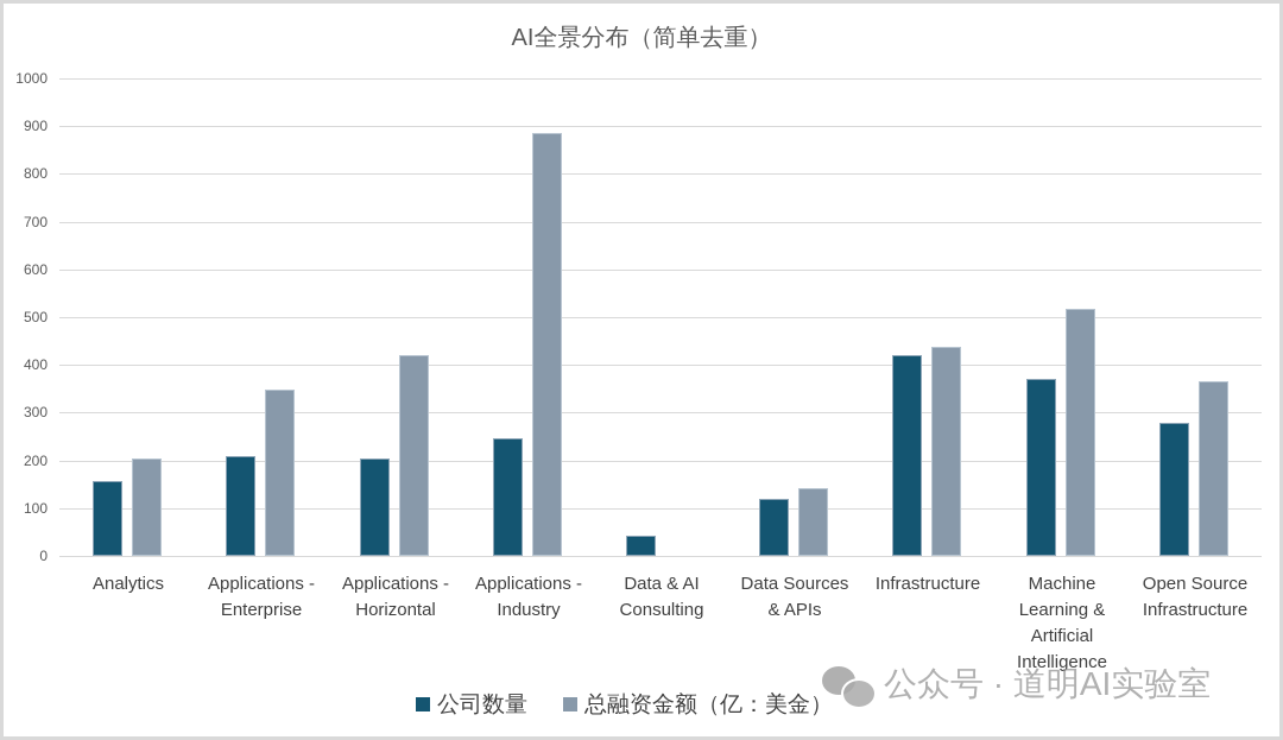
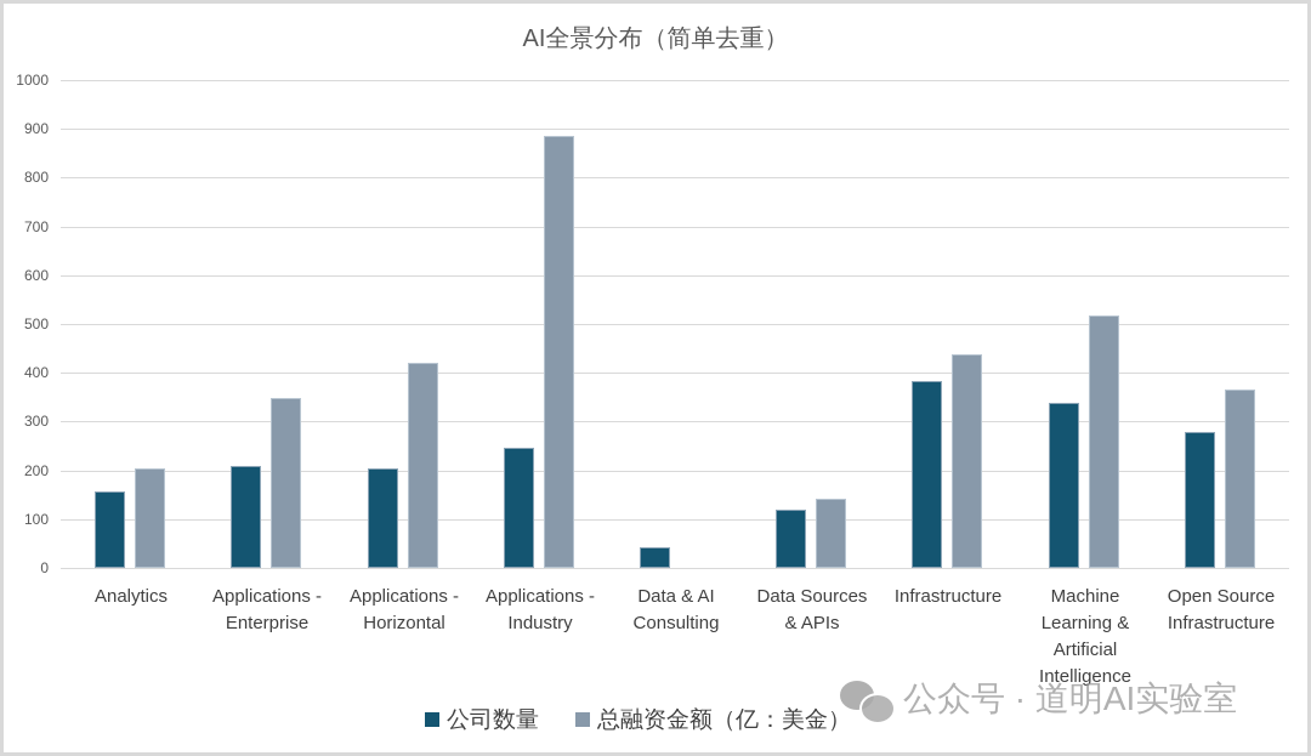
公司数量/Infrastructure: 420 -> 380
公司数量/Machine Learning & Artificial Intelligence: 370 -> 340
